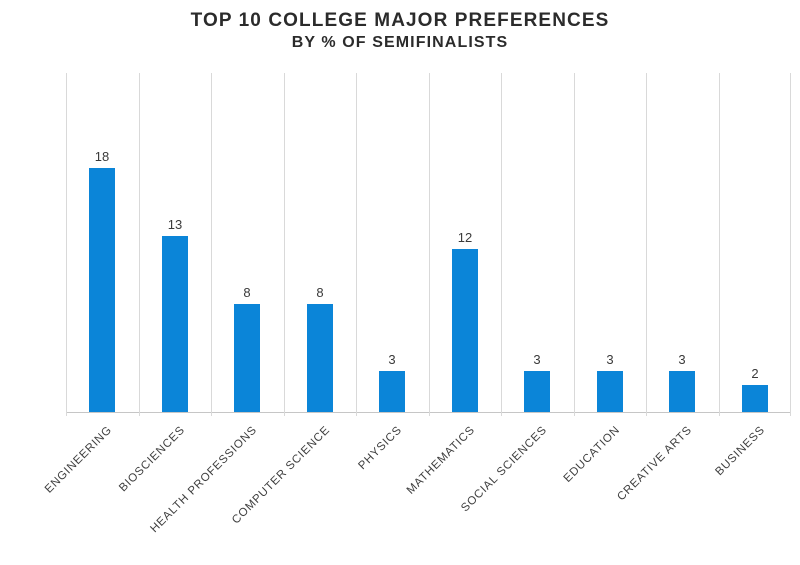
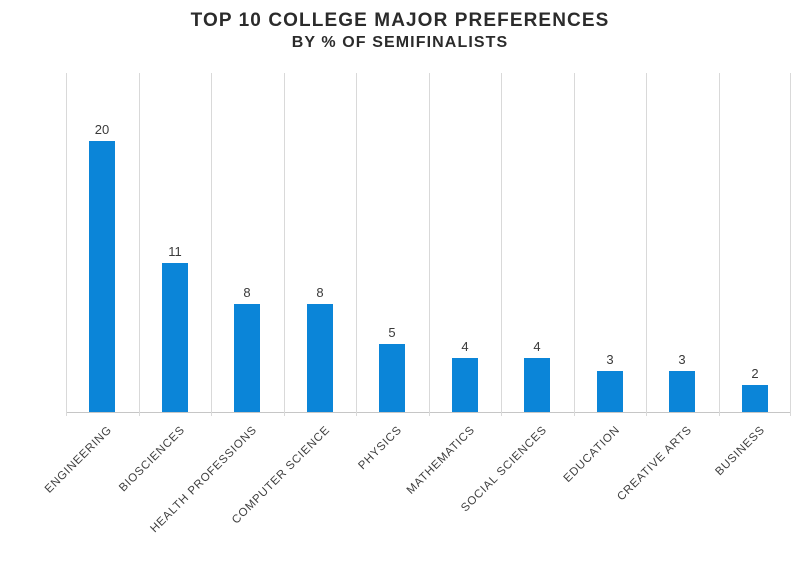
ENGINEERING: 18 -> 20
BIOSCIENCES: 13 -> 11
PHYSICS: 3 -> 5
MATHEMATICS: 12 -> 4
SOCIAL SCIENCES: 3 -> 4
